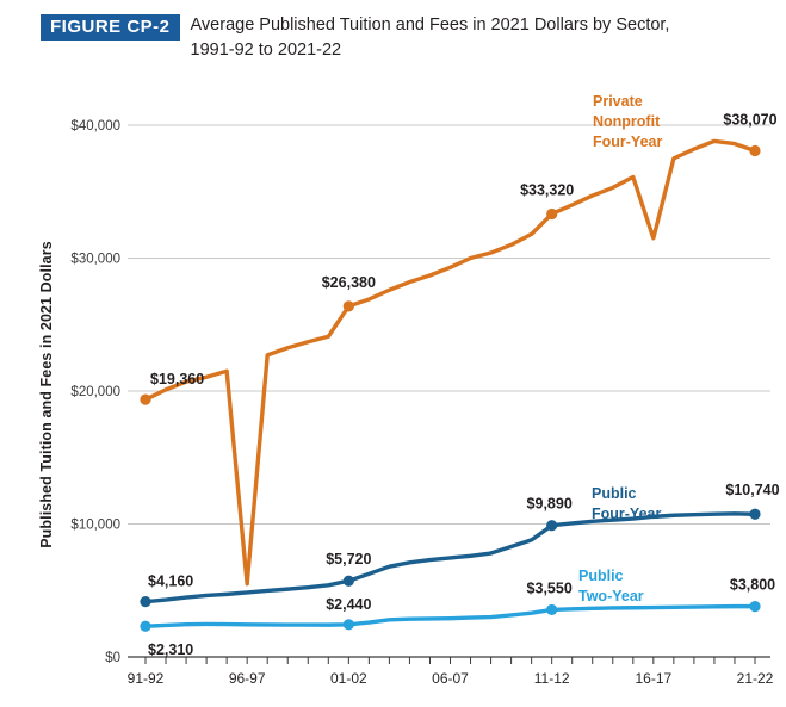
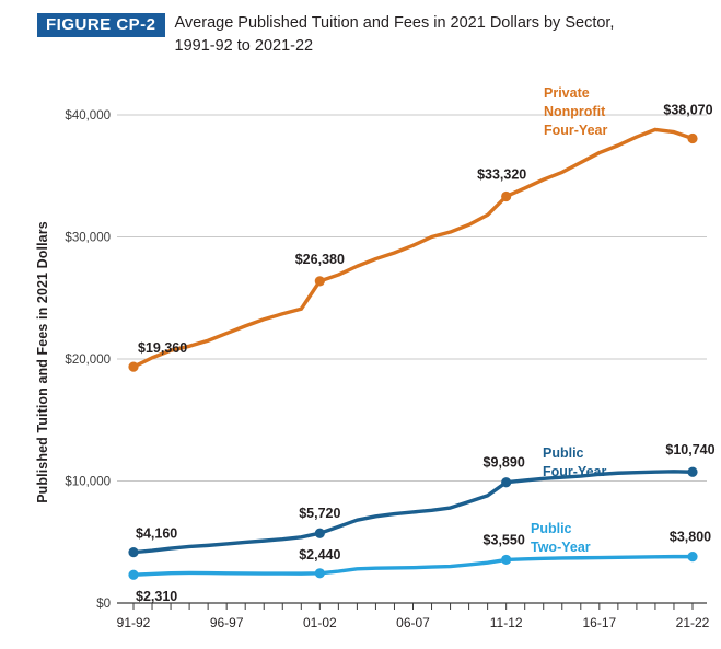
Private Nonprofit Four-Year/96-97: $5500 -> $22100
Private Nonprofit Four-Year/16-17: $31500 -> $36900
